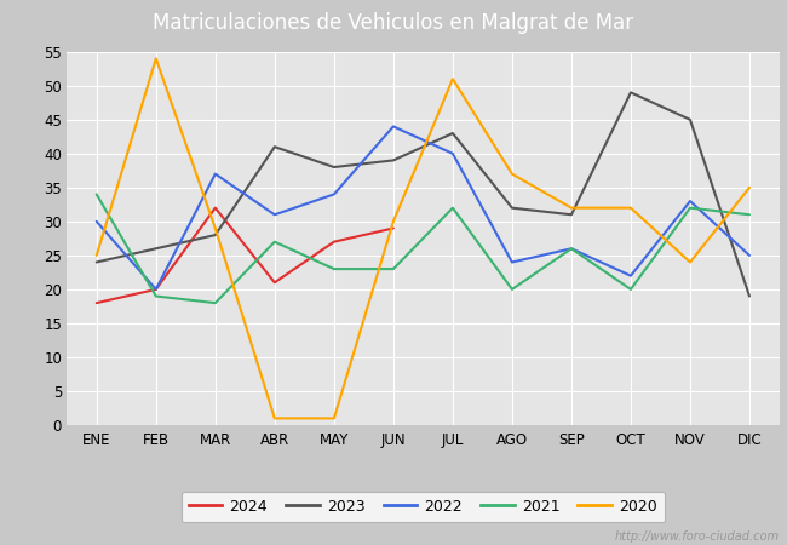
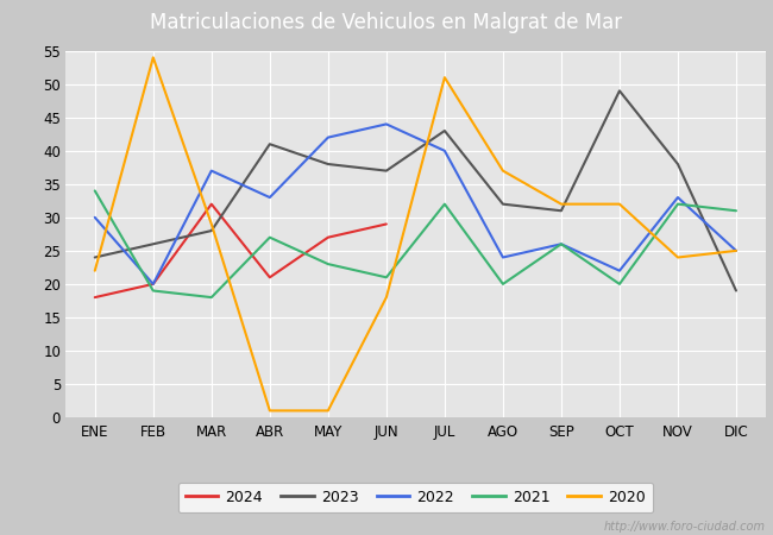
2020/ENE: 25 -> 22
2022/ABR: 31 -> 33
2022/MAY: 34 -> 42
2023/JUN: 39 -> 37
2021/JUN: 23 -> 21
2020/JUN: 30 -> 18
2023/NOV: 45 -> 38
2020/DIC: 35 -> 25
